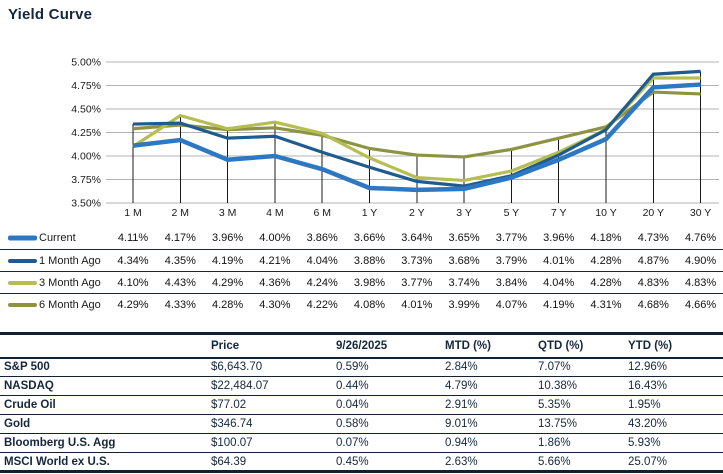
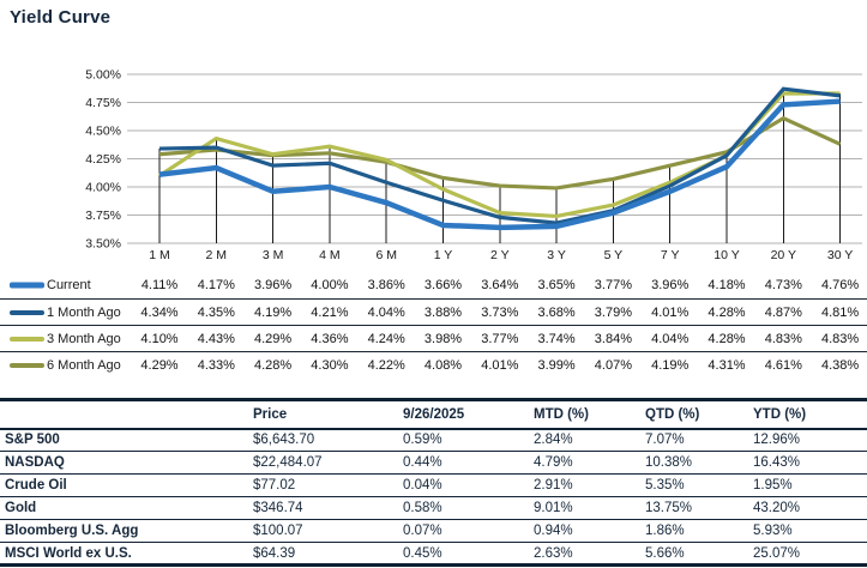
6 Month Ago/20 Y: 4.68% -> 4.61%
1 Month Ago/30 Y: 4.90% -> 4.81%
6 Month Ago/30 Y: 4.66% -> 4.38%
